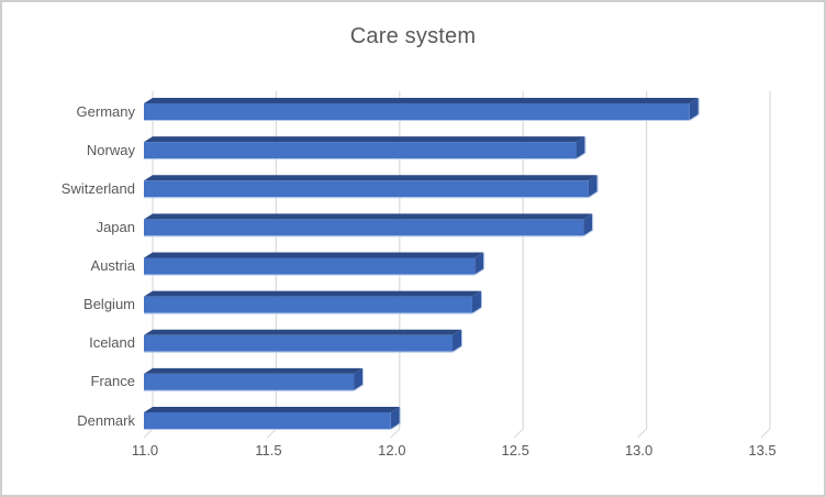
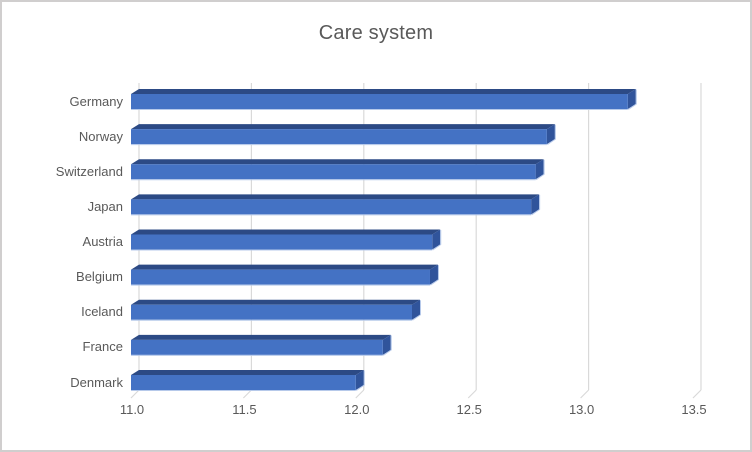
Norway: 12.75 -> 12.85
France: 11.85 -> 12.12
